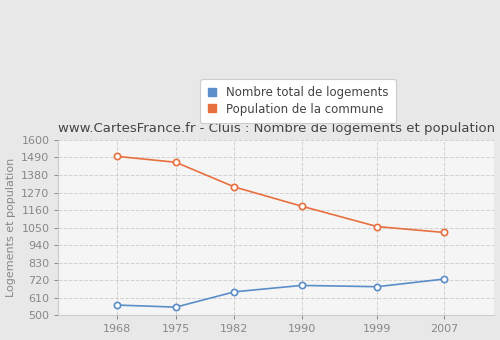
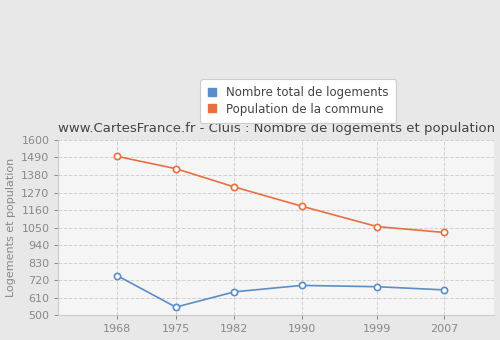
Nombre total de logements/1968: 560 -> 750
Population de la commune/1975: 1460 -> 1420
Nombre total de logements/2007: 730 -> 660
